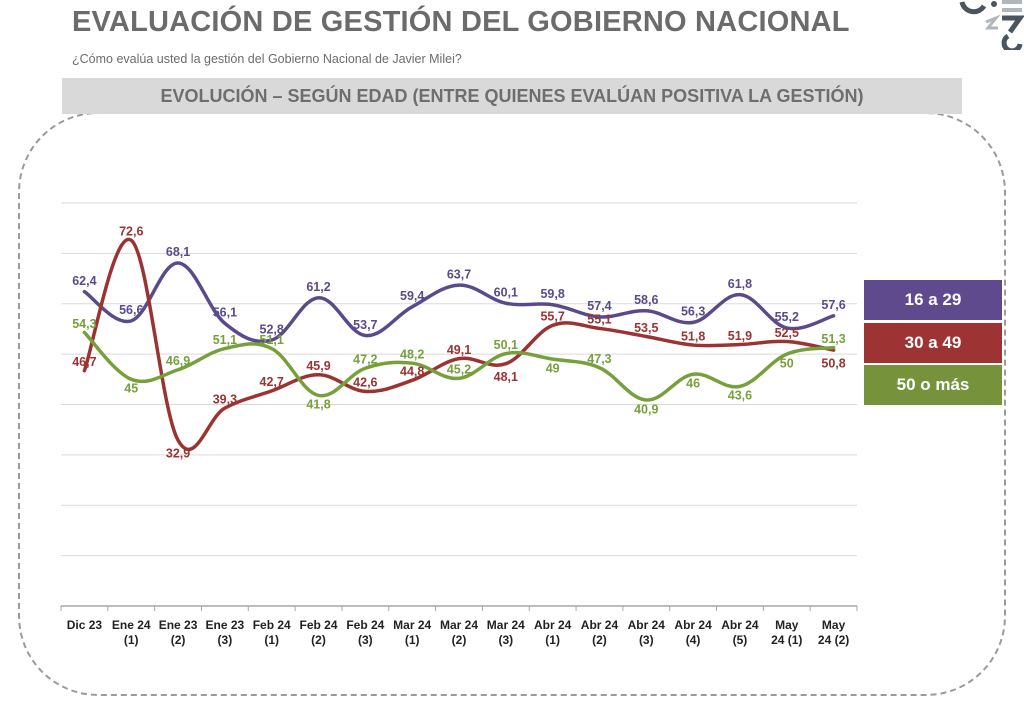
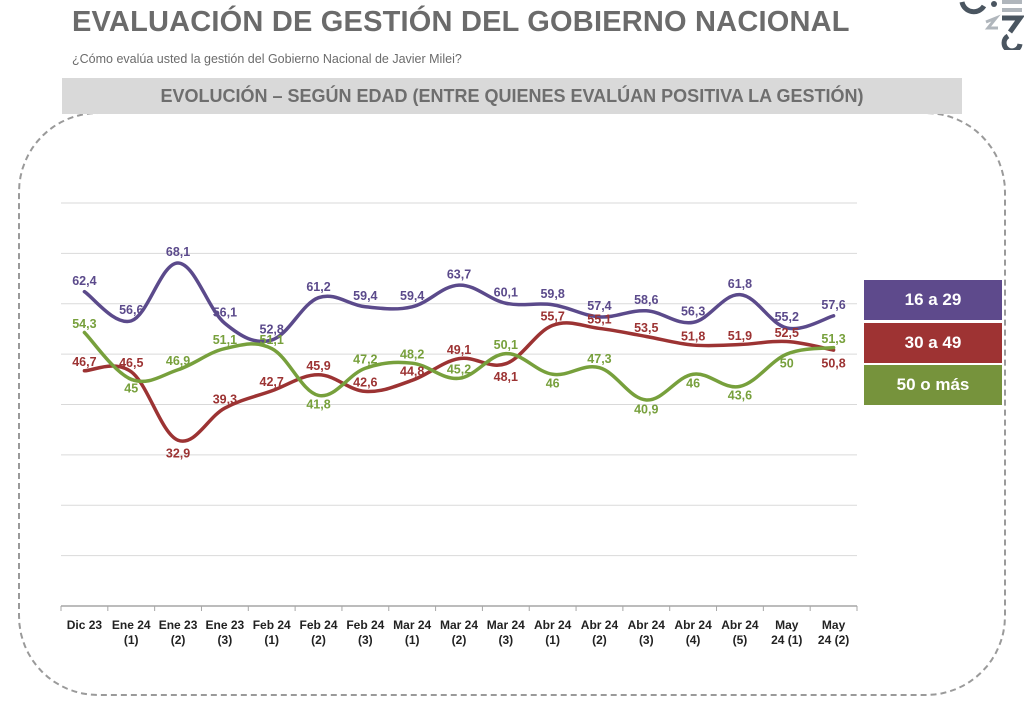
30 a 49/Ene 24 (1): 72,6 -> 46,5
16 a 29/Feb 24 (3): 53,7 -> 59,4
50 o más/Abr 24 (1): 49 -> 46
